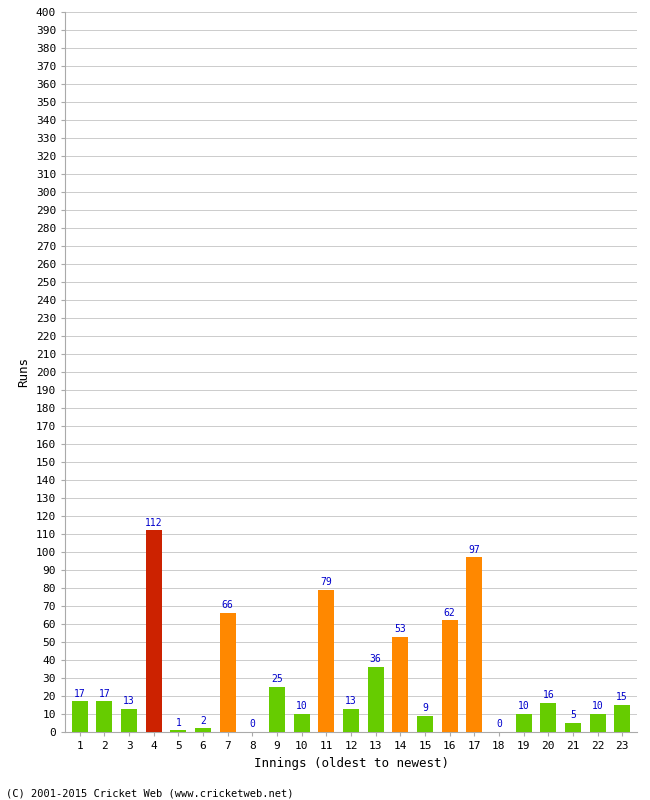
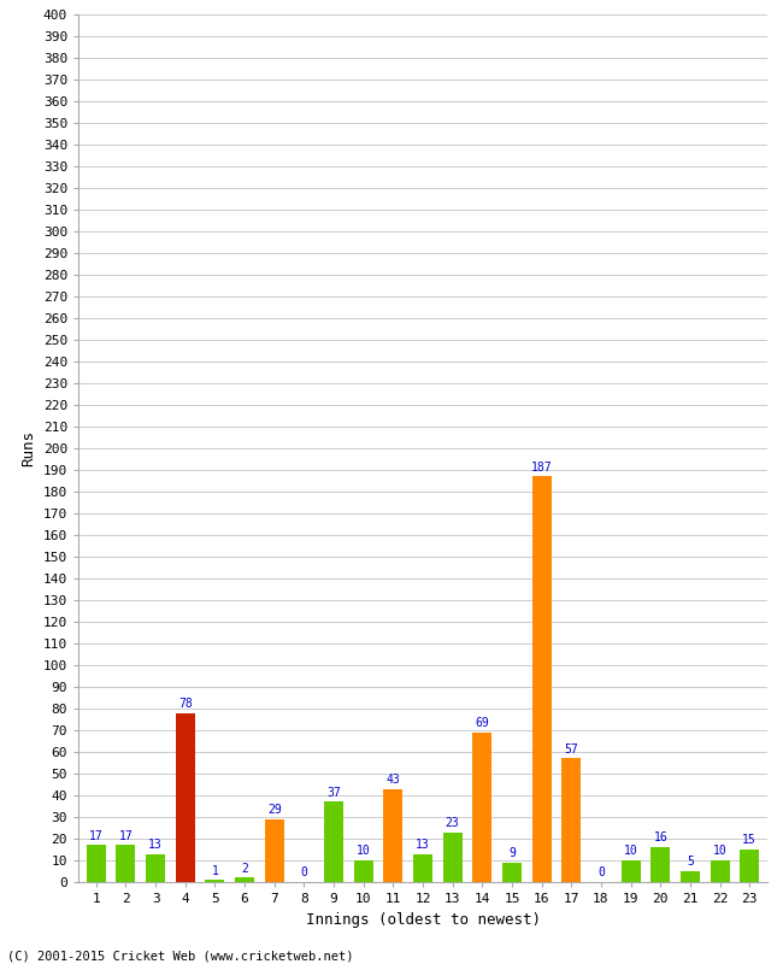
4: 112 -> 78
7: 66 -> 29
9: 25 -> 37
11: 79 -> 43
13: 36 -> 23
14: 53 -> 69
16: 62 -> 187
17: 97 -> 57
